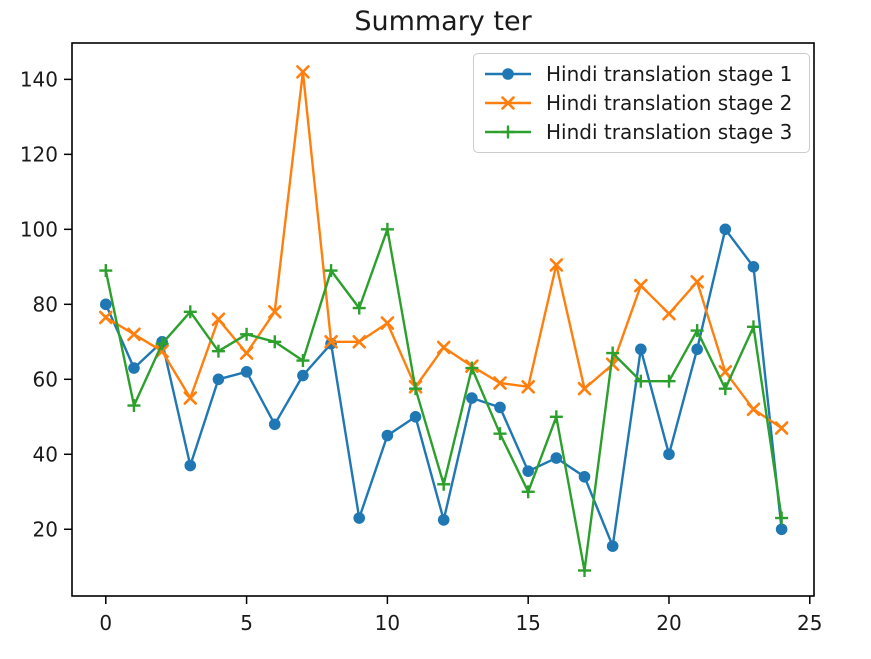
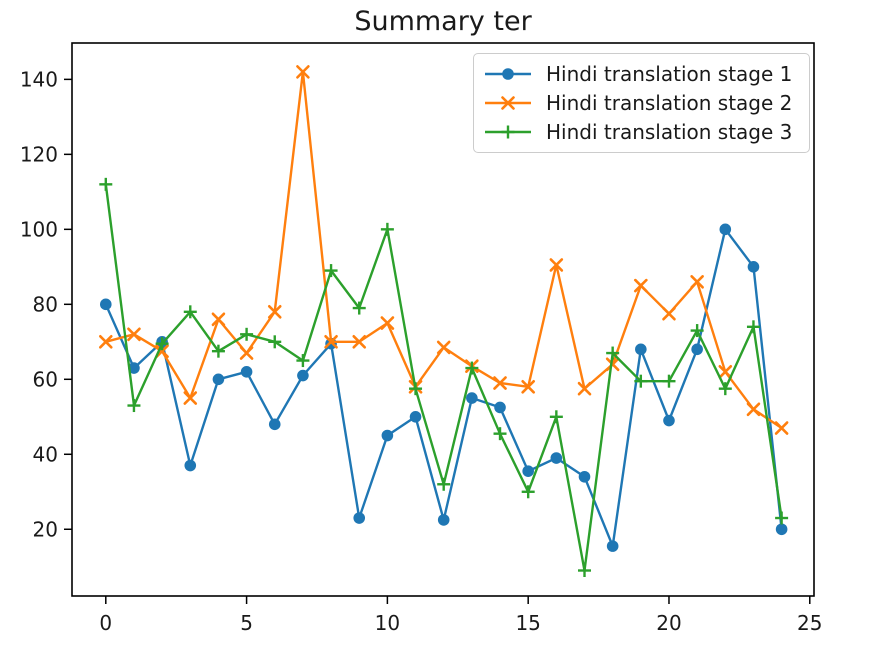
Hindi translation stage 2/0: 76 -> 70
Hindi translation stage 3/0: 89 -> 112
Hindi translation stage 1/20: 40 -> 49
